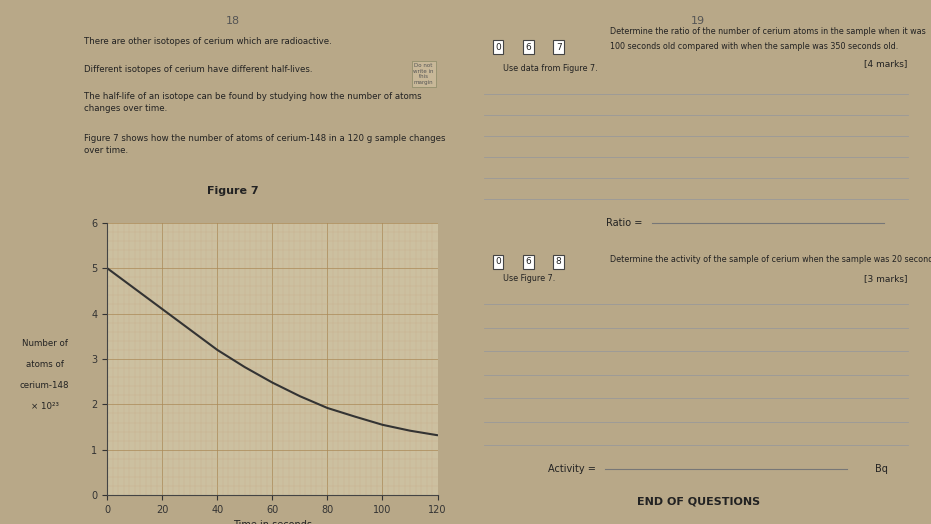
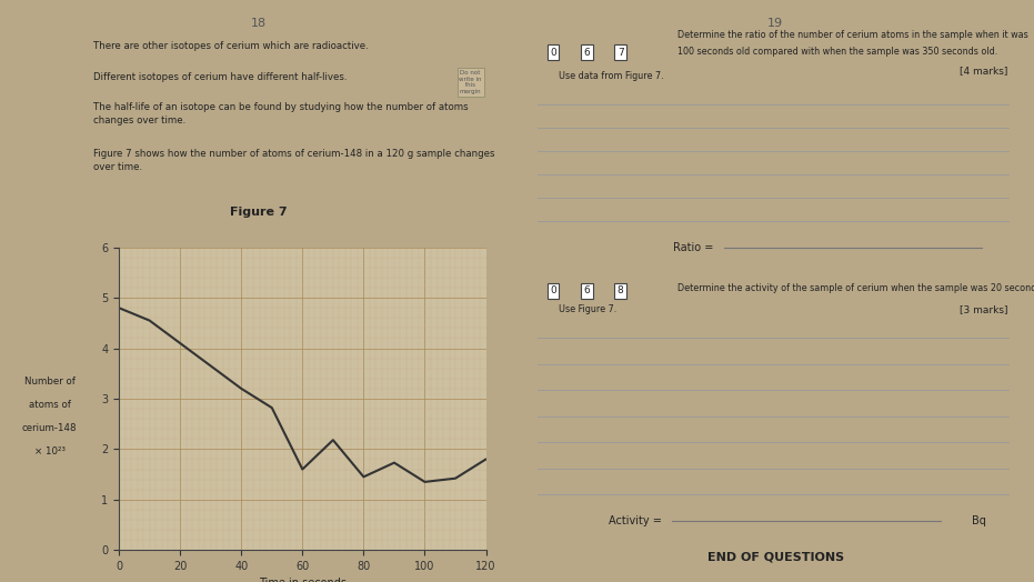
0: 5.00 -> 4.80
60: 2.48 -> 1.60
80: 1.92 -> 1.45
100: 1.55 -> 1.35
120: 1.32 -> 1.80
